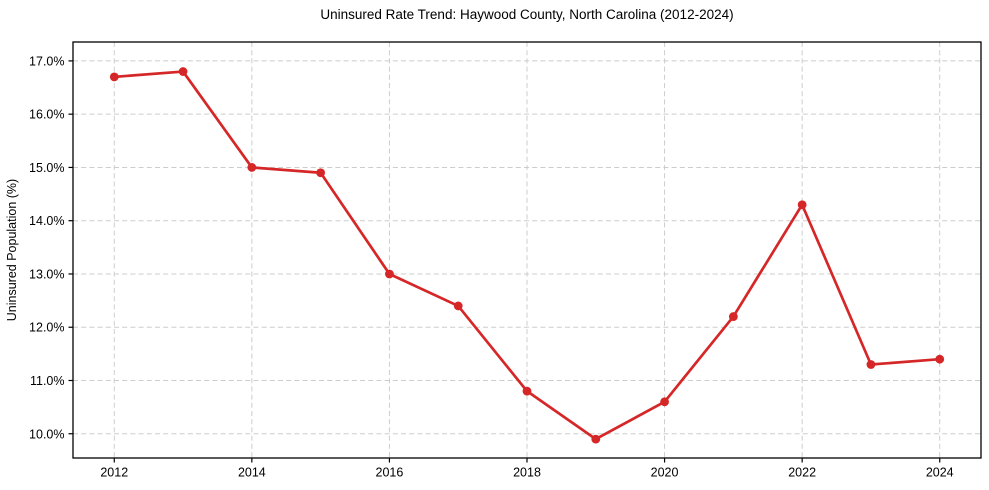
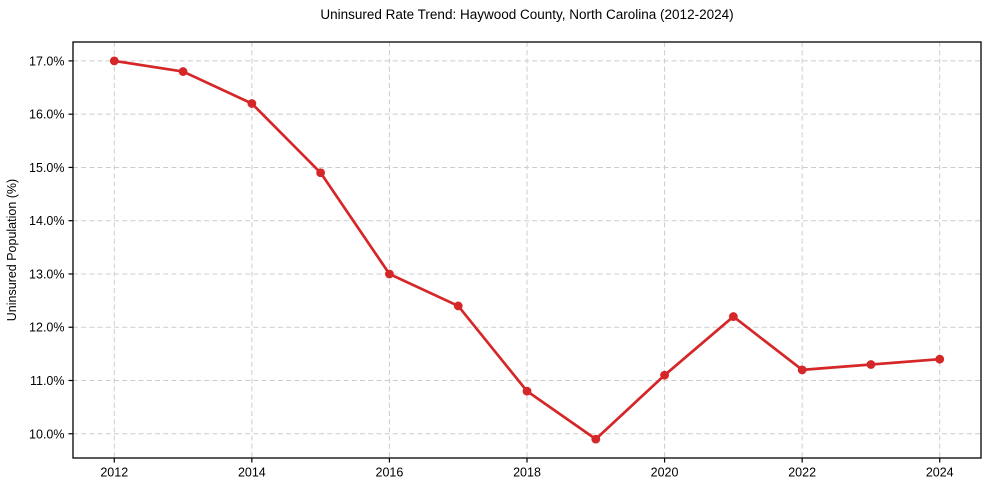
2012: 16.7% -> 17.0%
2014: 15.0% -> 16.2%
2020: 10.6% -> 11.1%
2022: 14.3% -> 11.2%
